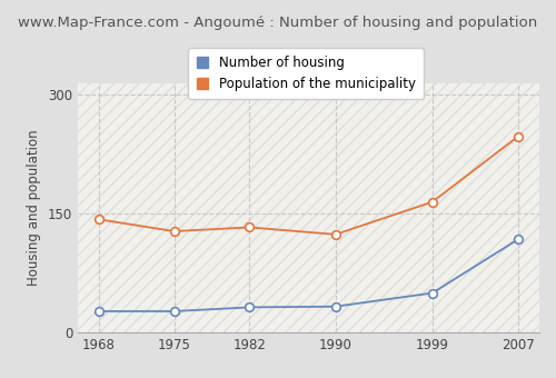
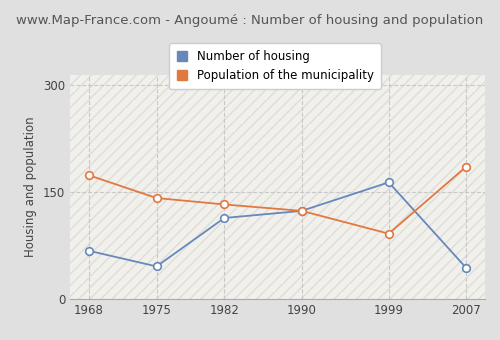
Number of housing/1968: 27 -> 68
Population of the municipality/1968: 143 -> 174
Number of housing/1975: 27 -> 46
Population of the municipality/1975: 128 -> 142
Number of housing/1982: 32 -> 114
Number of housing/1990: 33 -> 124
Number of housing/1999: 50 -> 164
Population of the municipality/1999: 165 -> 92
Number of housing/2007: 118 -> 44
Population of the municipality/2007: 248 -> 186
